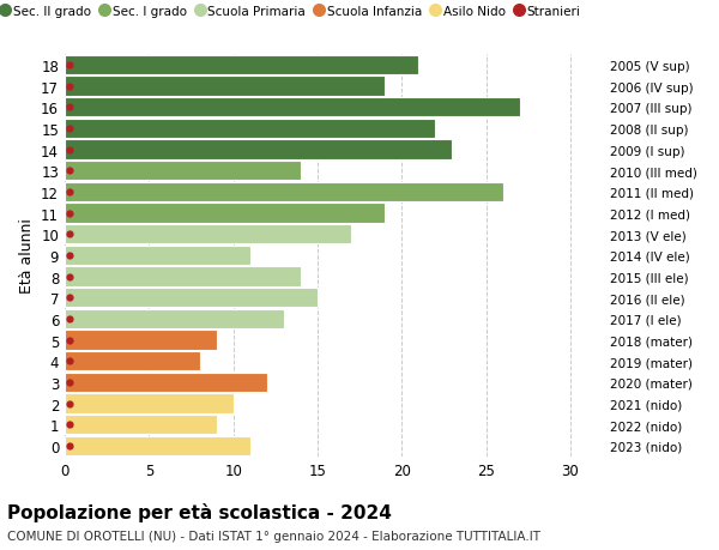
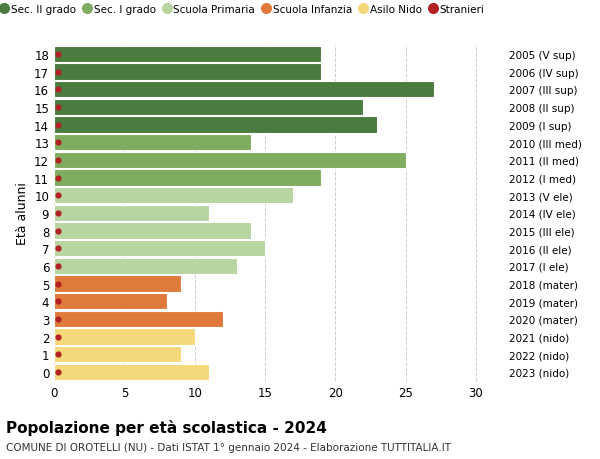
18: 21 -> 19
12: 26 -> 25
